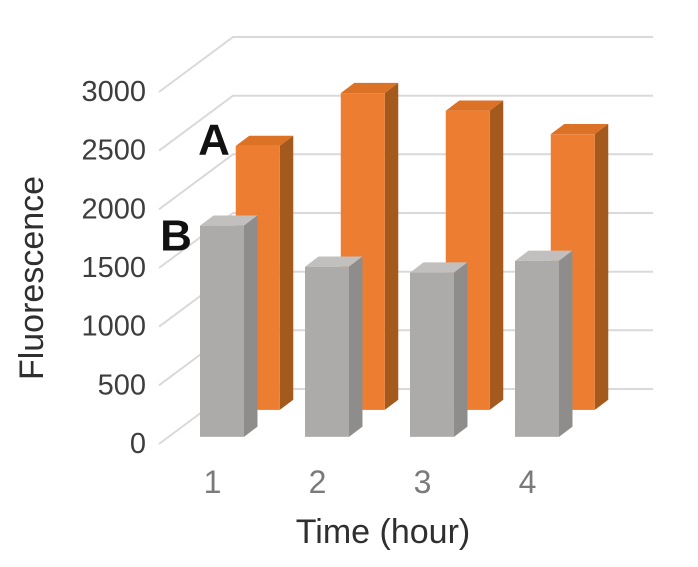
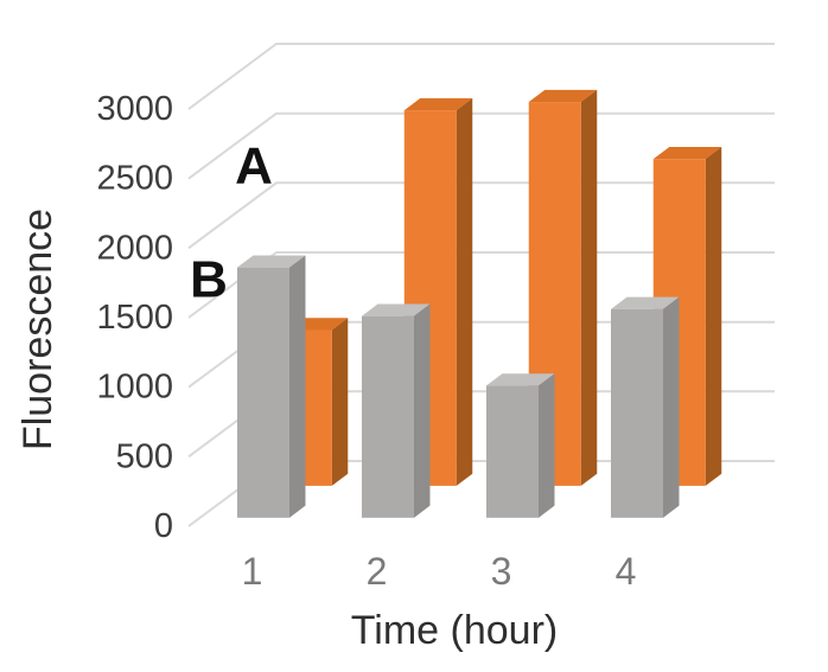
A/1: 2250 -> 1120
A/3: 2550 -> 2760
B/3: 1400 -> 950
